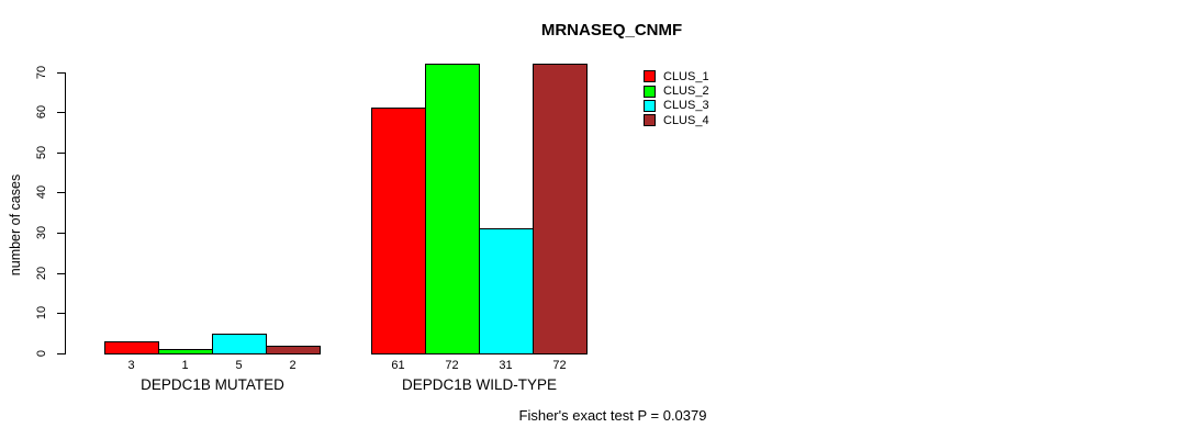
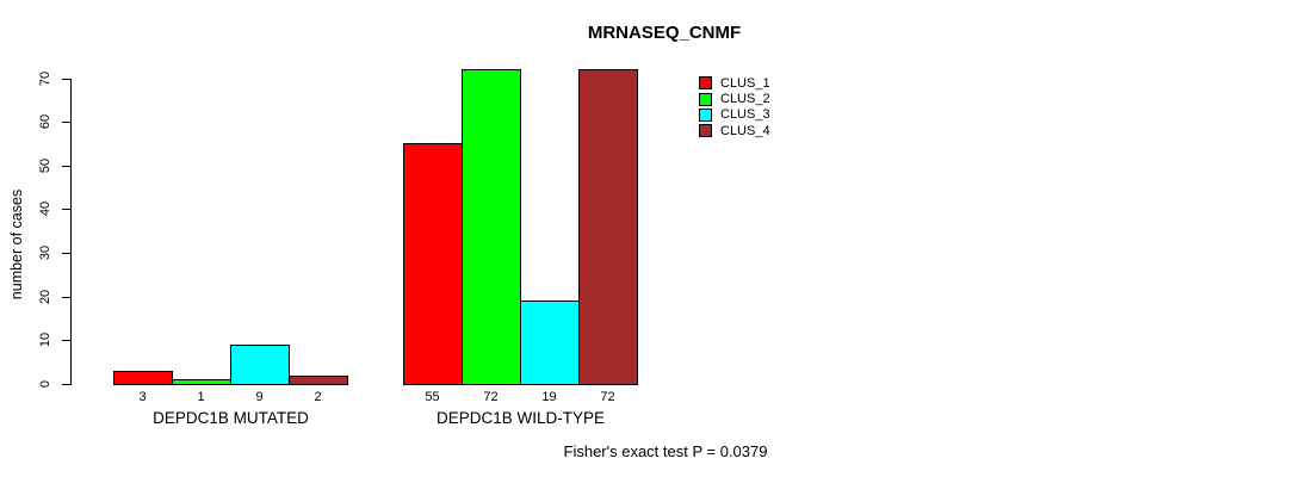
CLUS_3/DEPDC1B MUTATED: 5 -> 9
CLUS_1/DEPDC1B WILD-TYPE: 61 -> 55
CLUS_3/DEPDC1B WILD-TYPE: 31 -> 19
